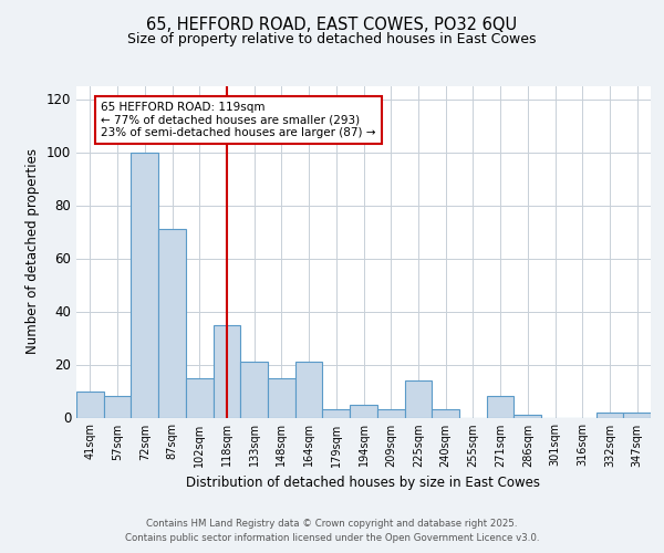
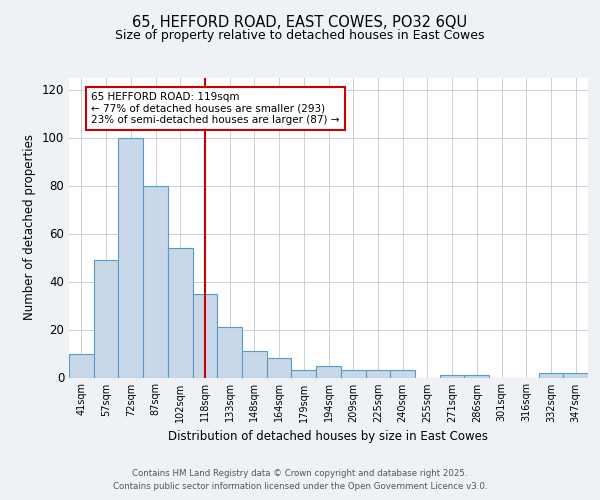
57sqm: 8 -> 49
87sqm: 71 -> 80
102sqm: 15 -> 54
148sqm: 15 -> 11
164sqm: 21 -> 8
225sqm: 14 -> 3
271sqm: 8 -> 1
